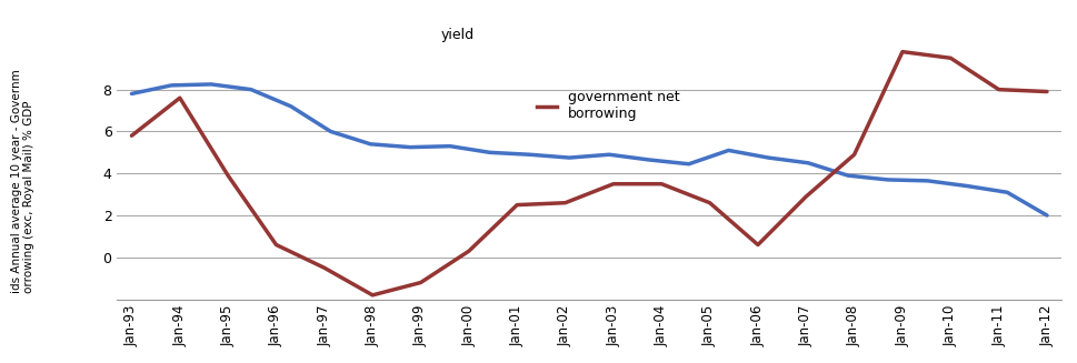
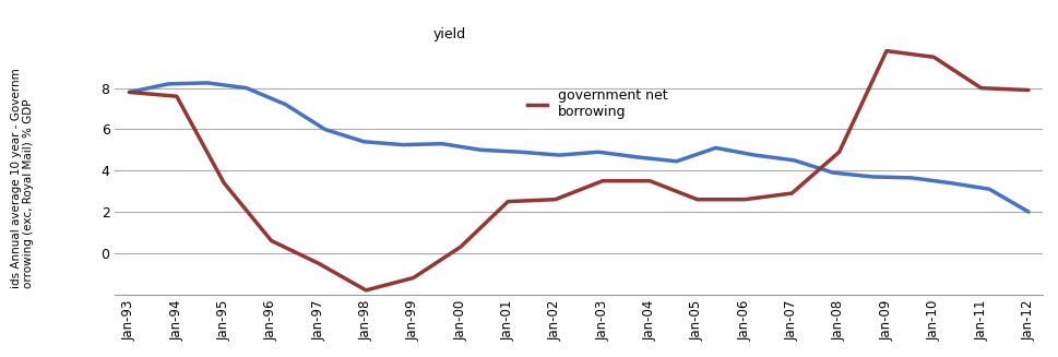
government net borrowing/Jan-93: 5.8 -> 7.8
government net borrowing/Jan-95: 3.9 -> 3.4
government net borrowing/Jan-06: 0.6 -> 2.6
